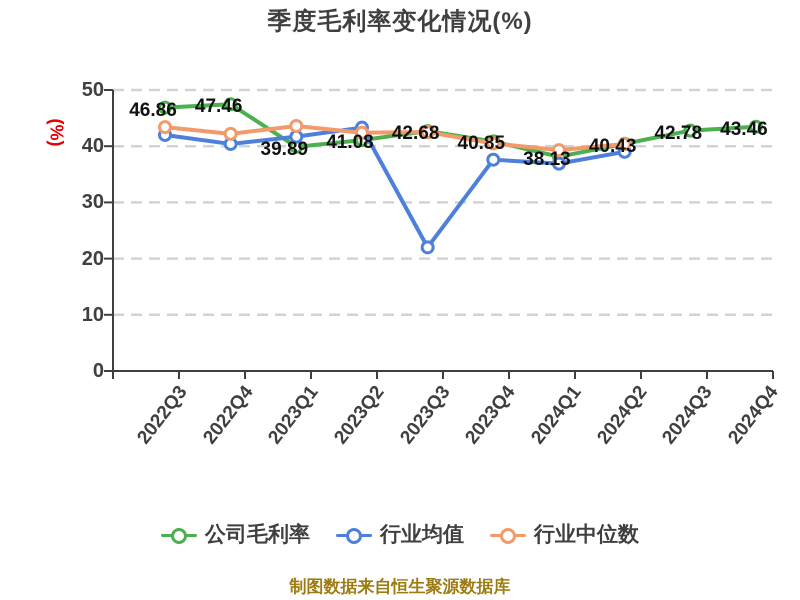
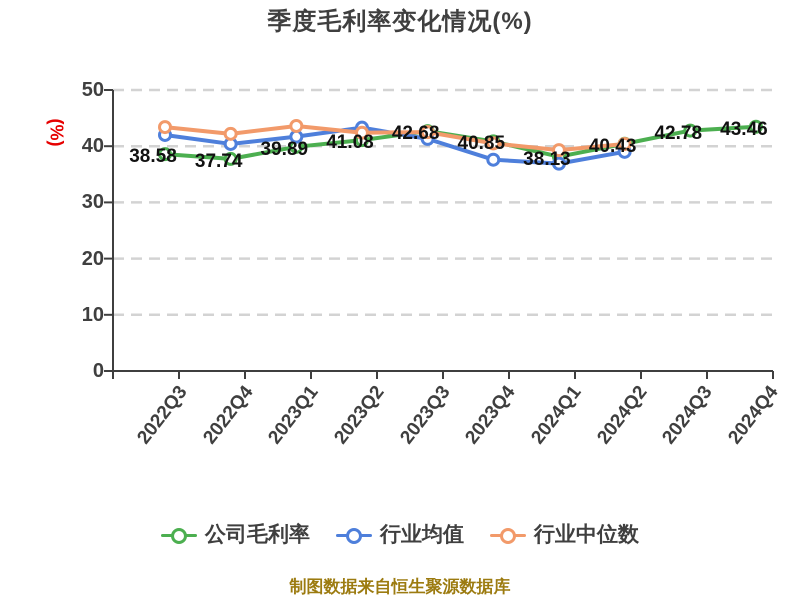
公司毛利率/2022Q3: 46.86 -> 38.58
公司毛利率/2022Q4: 47.46 -> 37.74
行业均值/2023Q3: 22 -> 41
